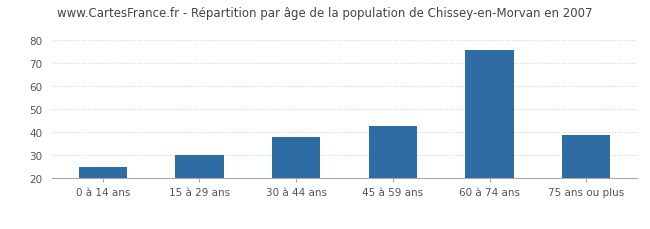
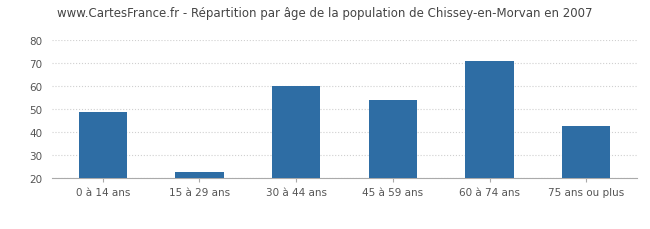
0 à 14 ans: 25 -> 49
15 à 29 ans: 30 -> 23
30 à 44 ans: 38 -> 60
45 à 59 ans: 43 -> 54
60 à 74 ans: 76 -> 71
75 ans ou plus: 39 -> 43
